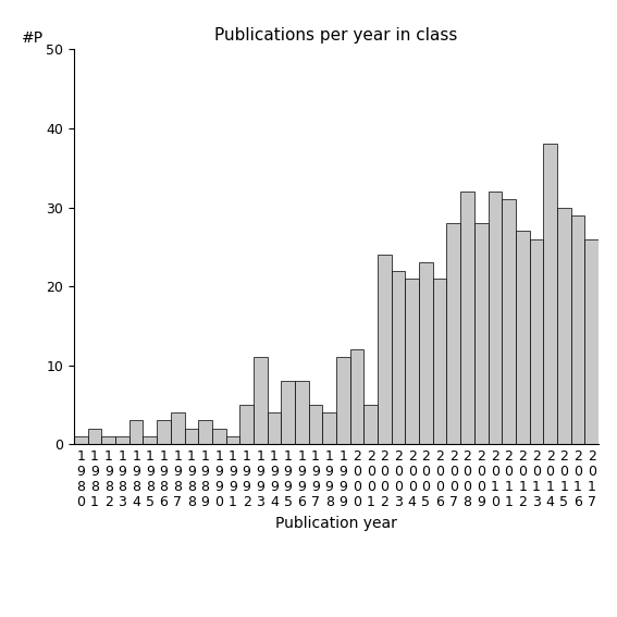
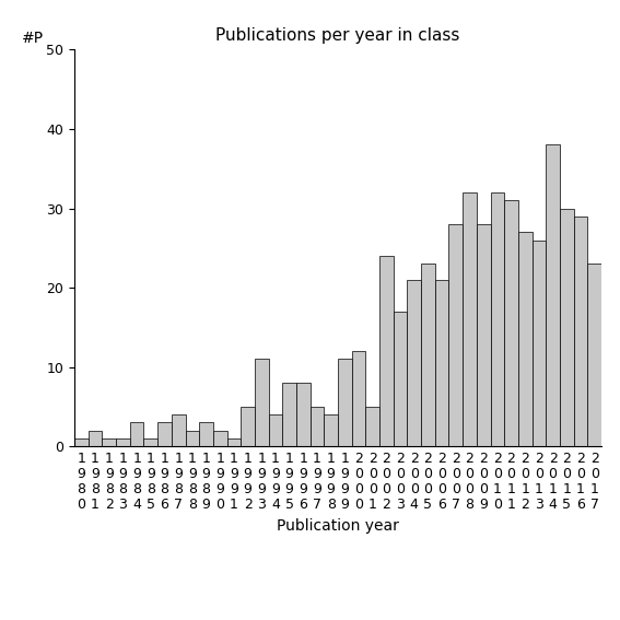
2 0 0 3: 22 -> 17
2 0 1 7: 26 -> 23
